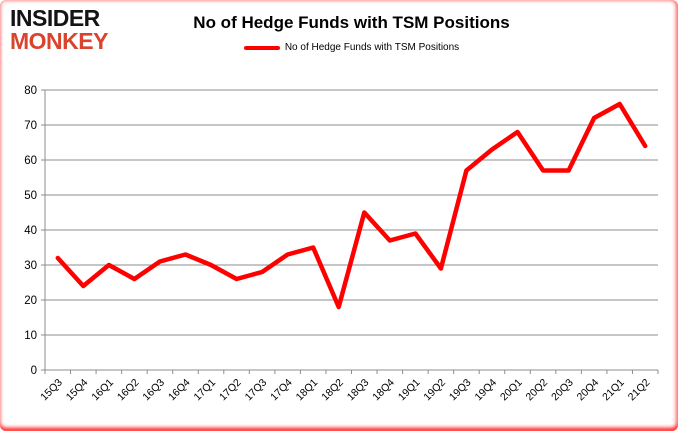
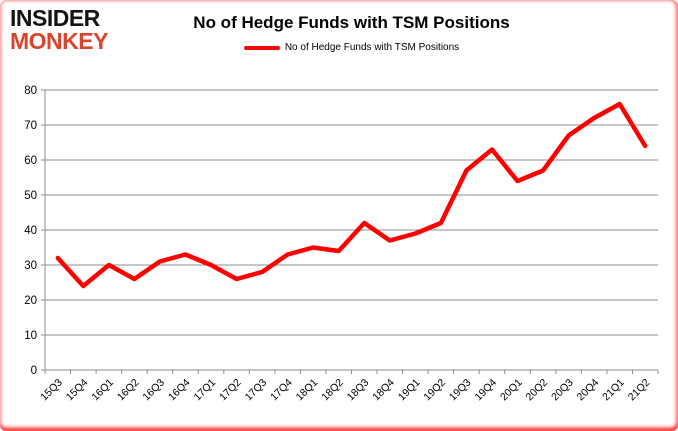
18Q2: 18 -> 34
18Q3: 45 -> 42
19Q2: 29 -> 42
20Q1: 68 -> 54
20Q3: 57 -> 67
